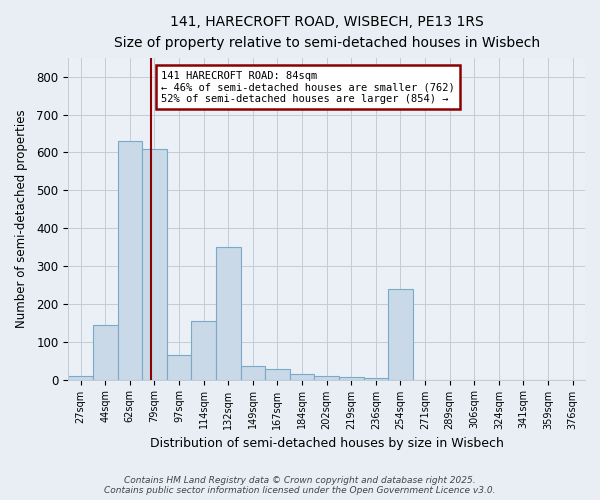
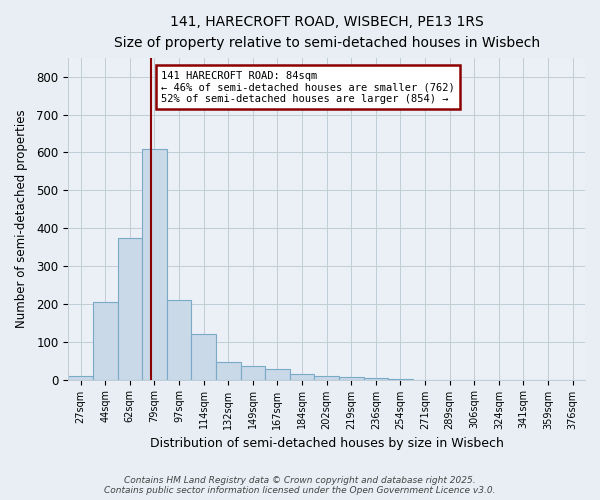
44sqm: 145 -> 204
62sqm: 630 -> 374
97sqm: 65 -> 211
114sqm: 155 -> 120
132sqm: 350 -> 47
254sqm: 240 -> 2
